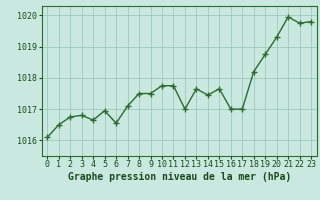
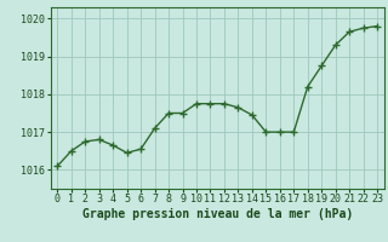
5: 1016.95 -> 1016.45
12: 1017.00 -> 1017.75
15: 1017.65 -> 1017.00
21: 1019.95 -> 1019.65
